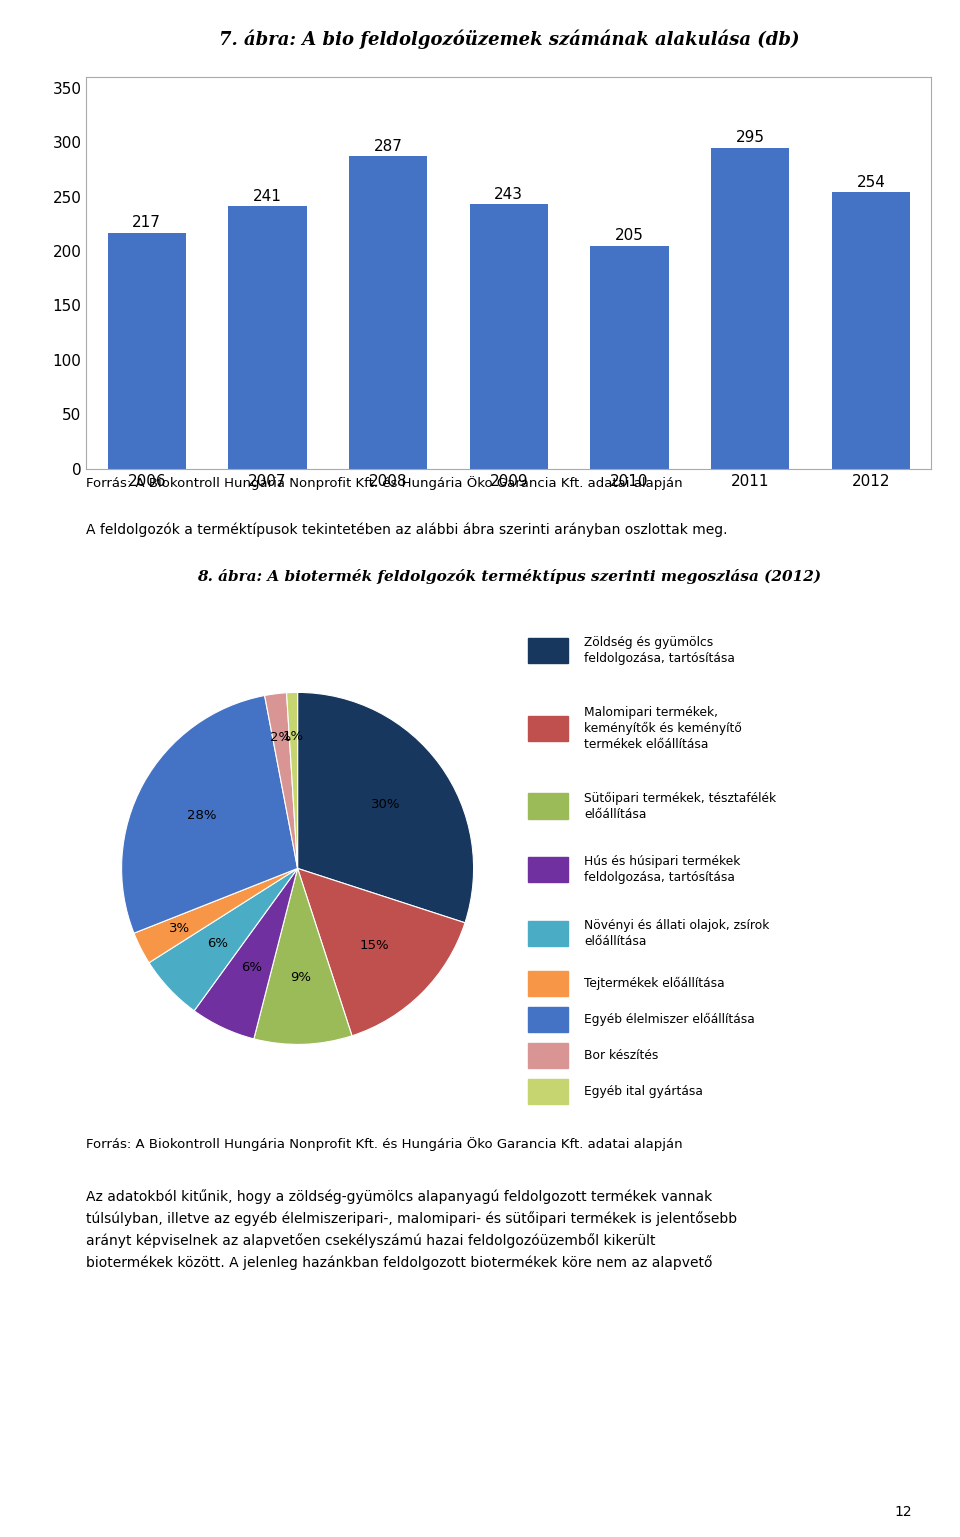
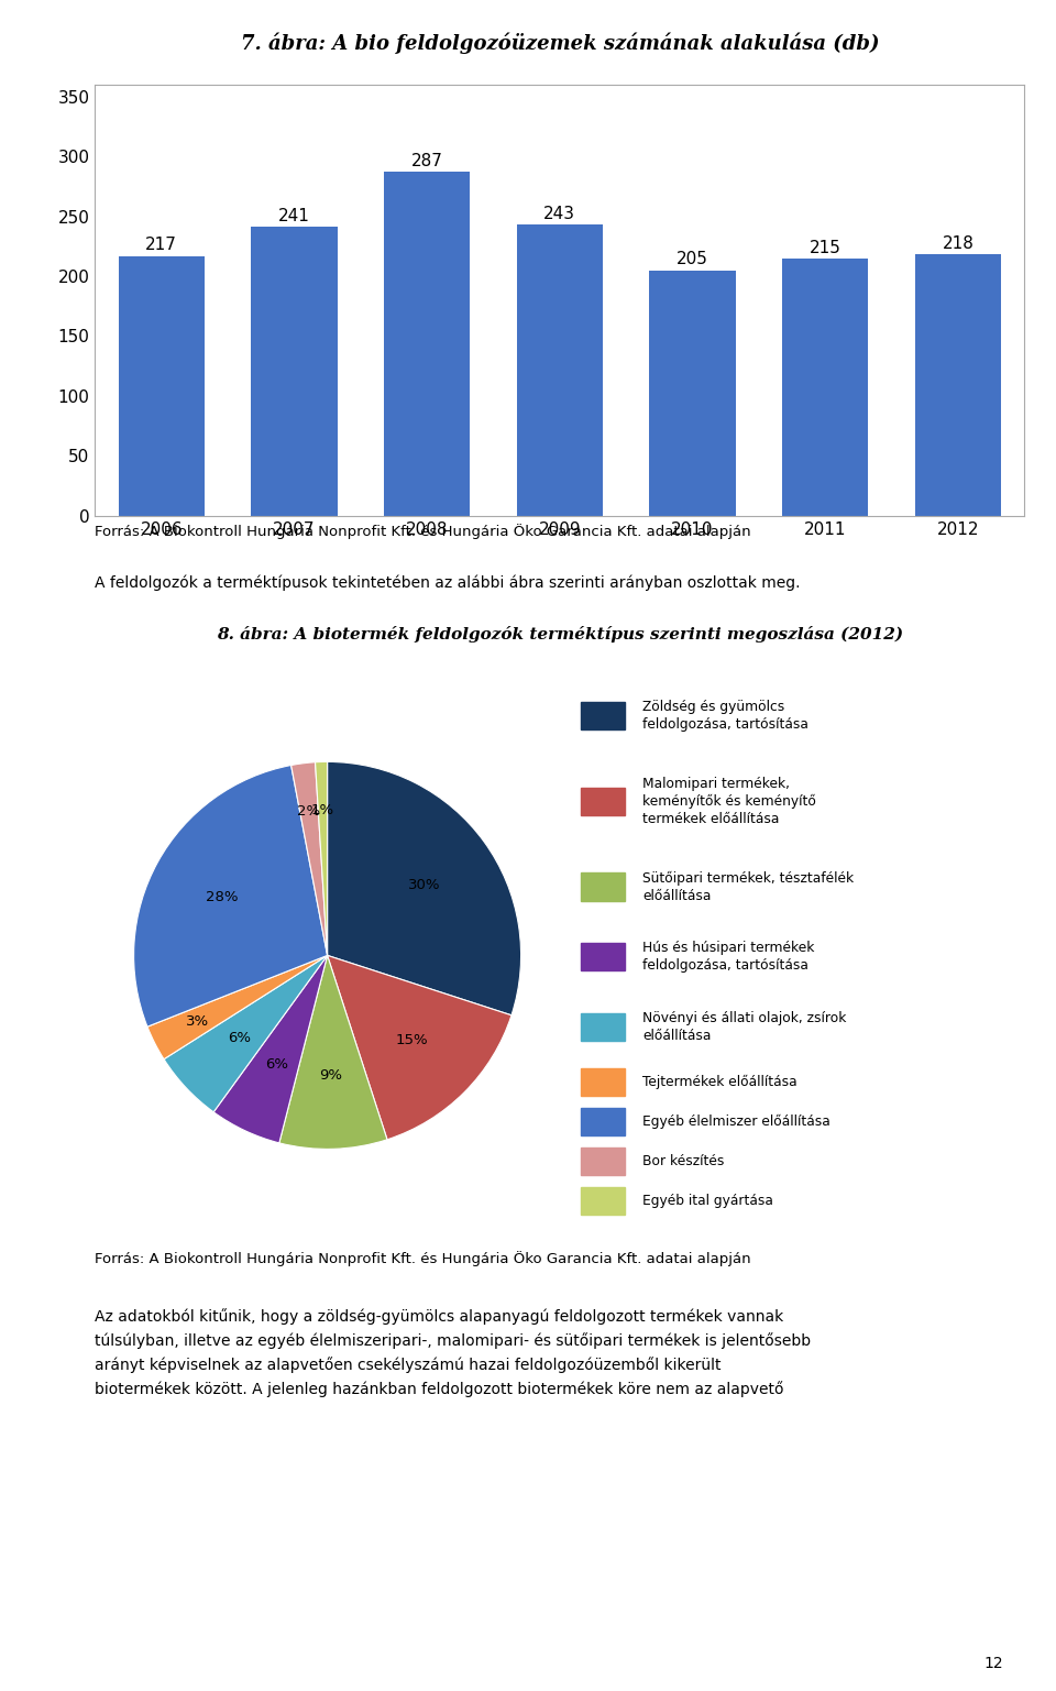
2011: 295 -> 215
2012: 254 -> 218
